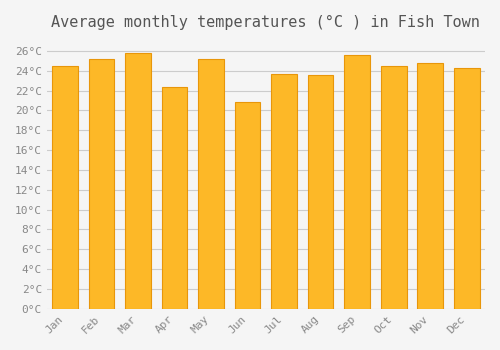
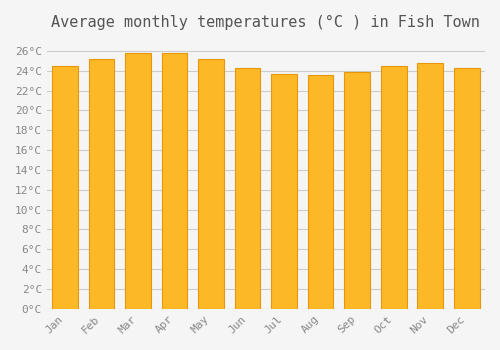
Apr: 22.4°C -> 25.8°C
Jun: 20.8°C -> 24.3°C
Sep: 25.6°C -> 23.9°C
